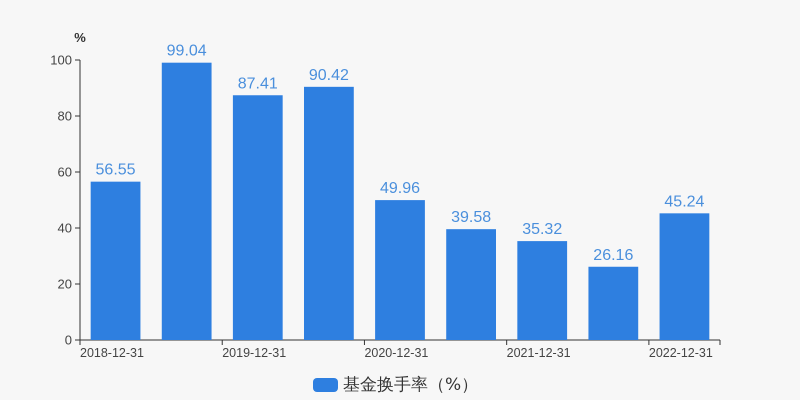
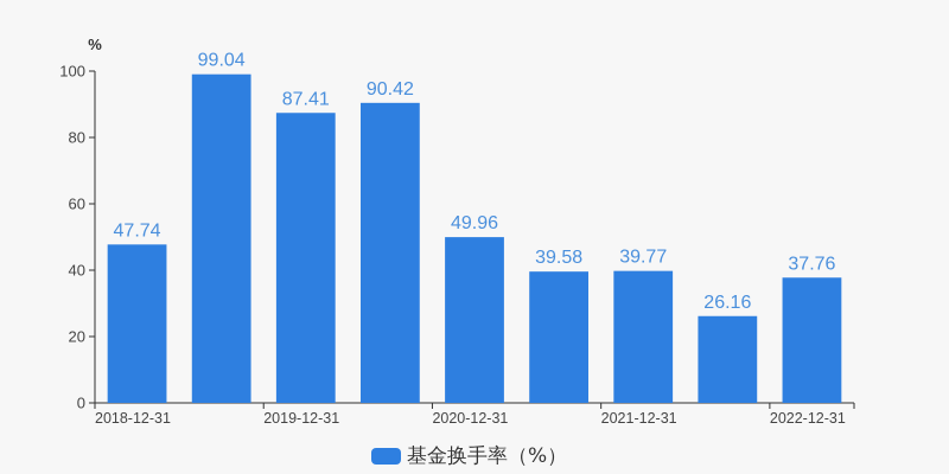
2018-12-31: 56.55 -> 47.74
2021-12-31: 35.32 -> 39.77
2022-12-31: 45.24 -> 37.76
